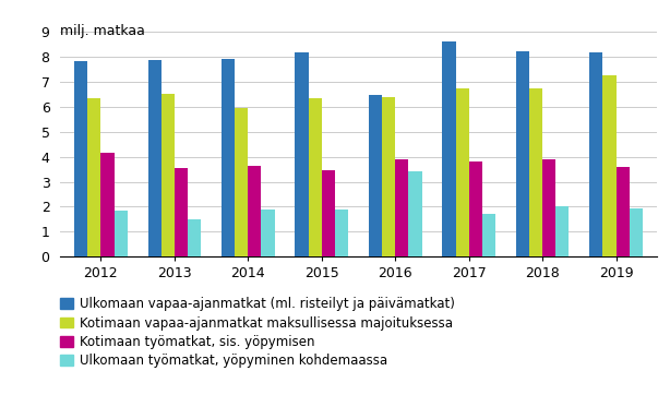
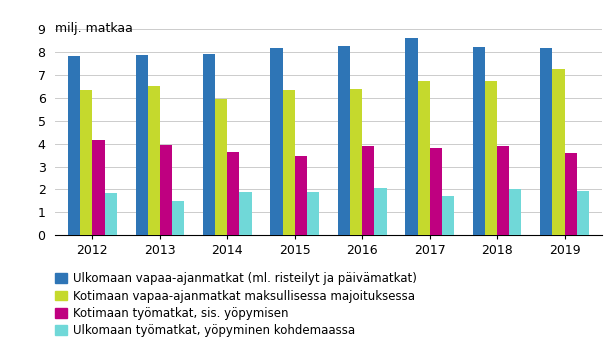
Kotimaan työmatkat, sis. yöpymisen/2013: 3.55 -> 3.95
Ulkomaan vapaa-ajanmatkat (ml. risteilyt ja päivämatkat)/2016: 6.45 -> 8.25
Ulkomaan työmatkat, yöpyminen kohdemaassa/2016: 3.40 -> 2.05
